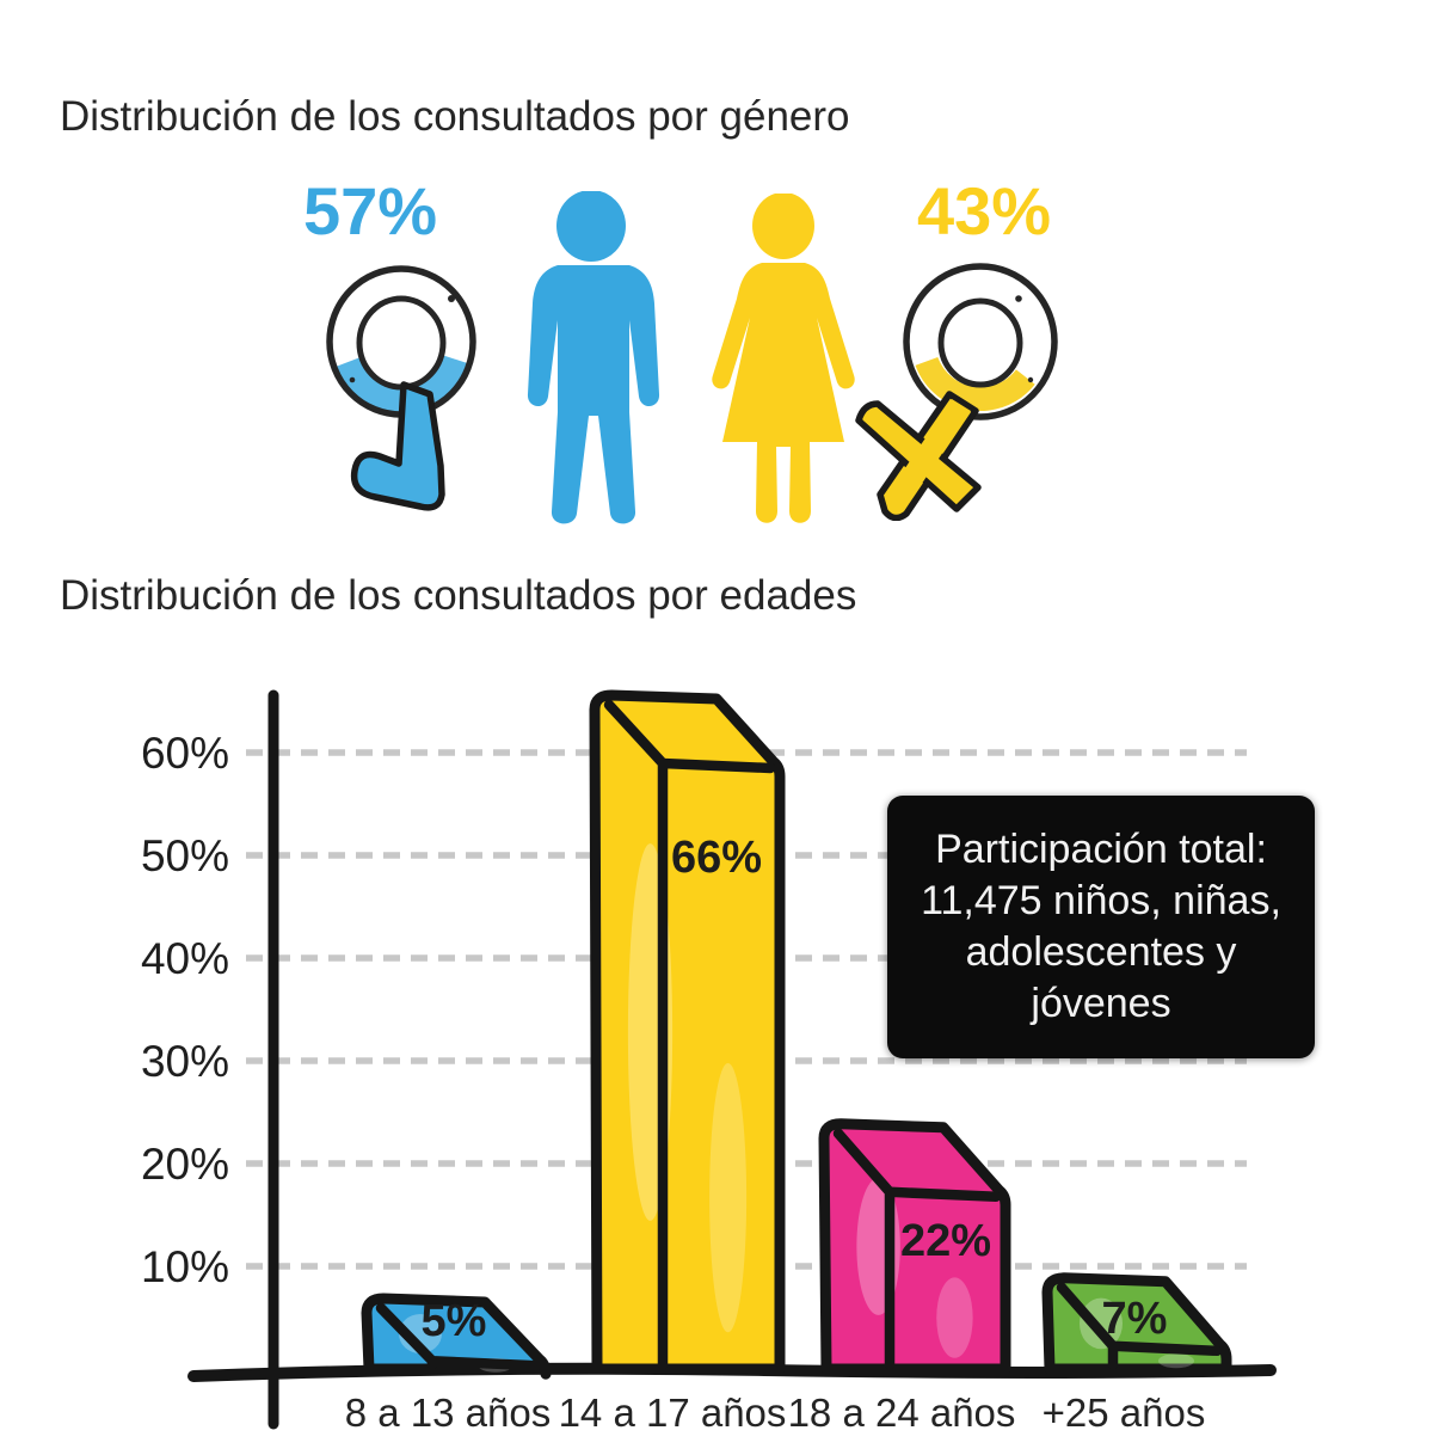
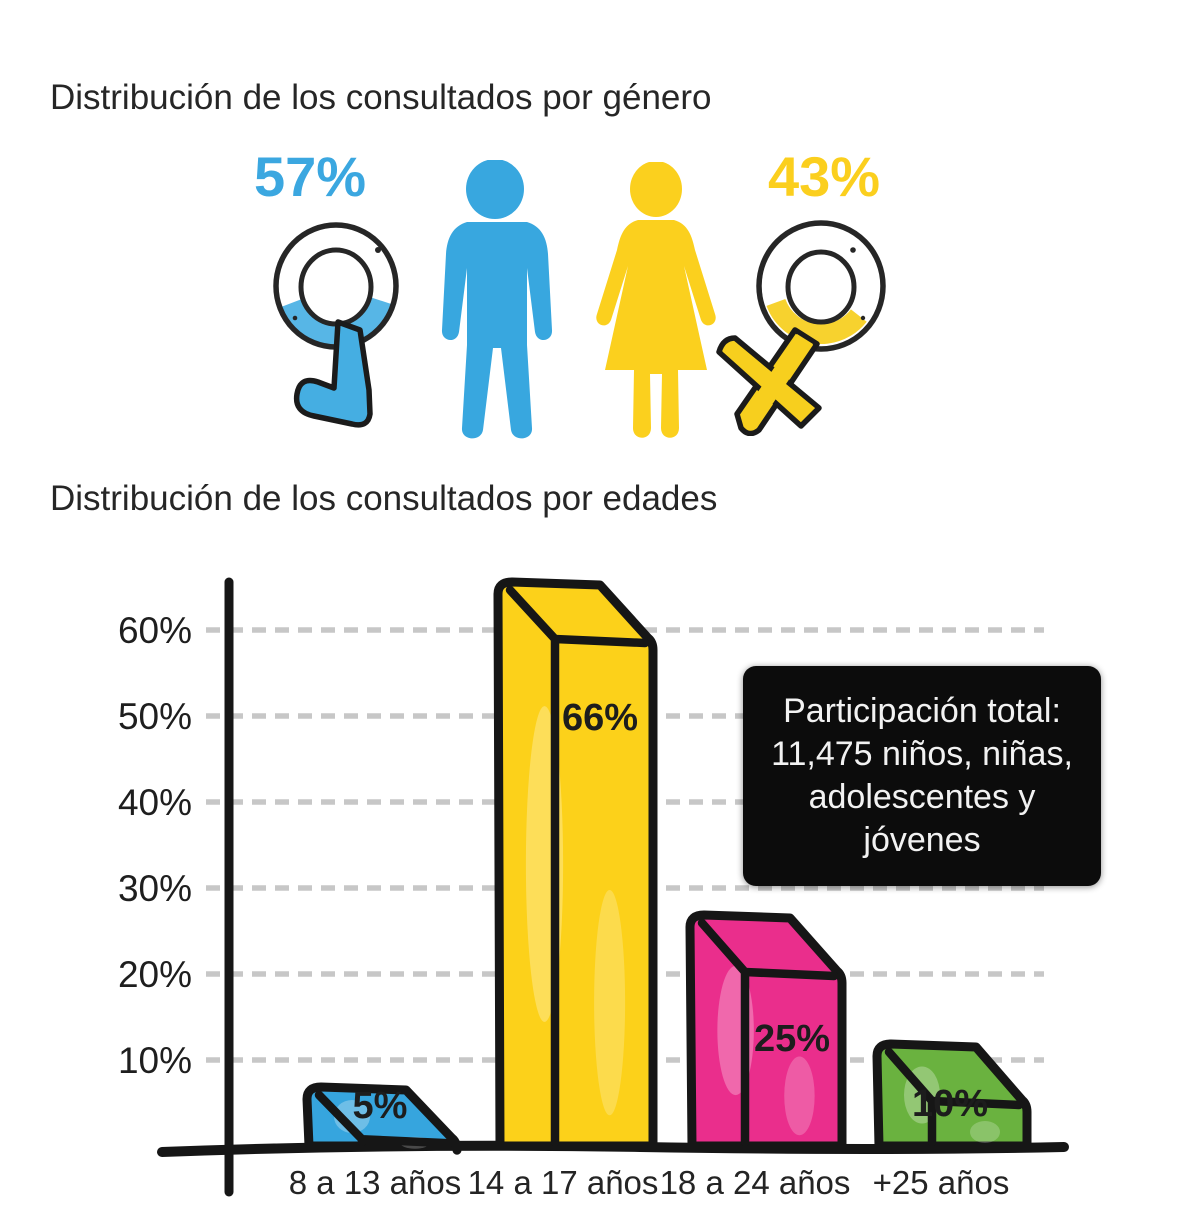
18 a 24 años: 22% -> 25%
+25 años: 7% -> 10%
